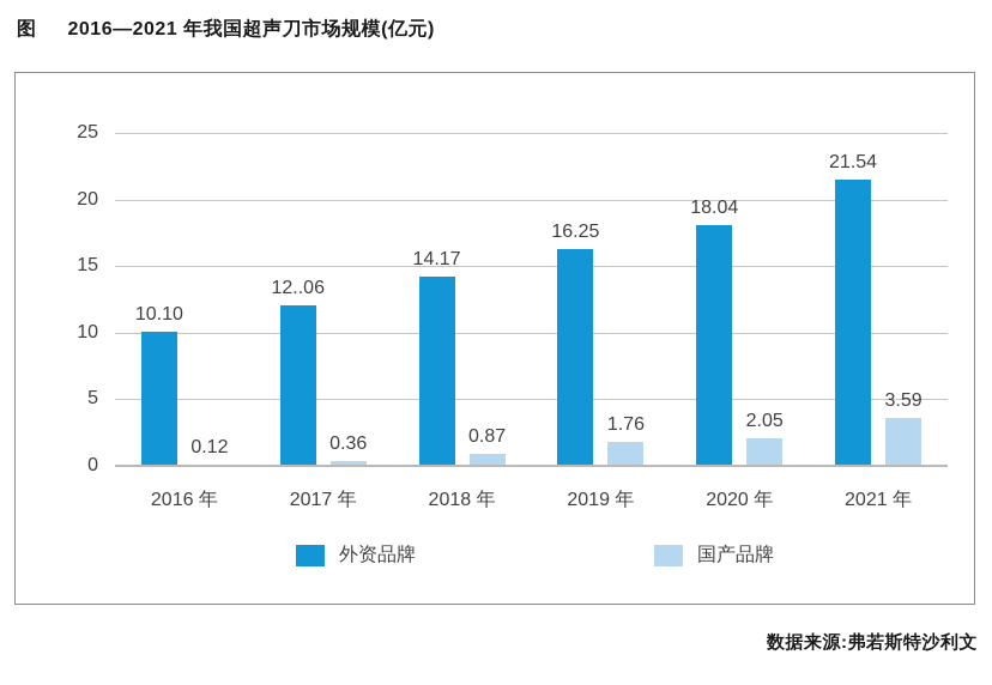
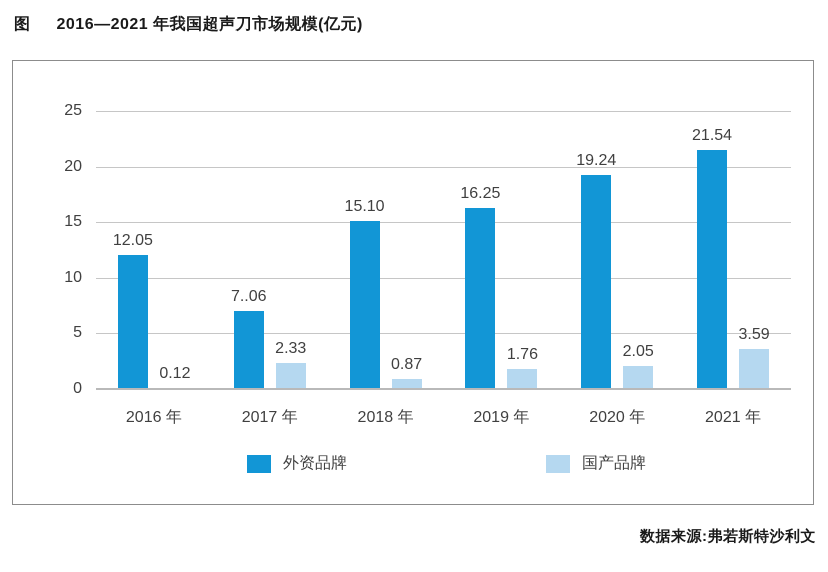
外资品牌/2016 年: 10.10 -> 12.05
外资品牌/2017 年: 12 -> 7
国产品牌/2017 年: 0.36 -> 2.33
外资品牌/2018 年: 14.17 -> 15.10
外资品牌/2020 年: 18.04 -> 19.24
